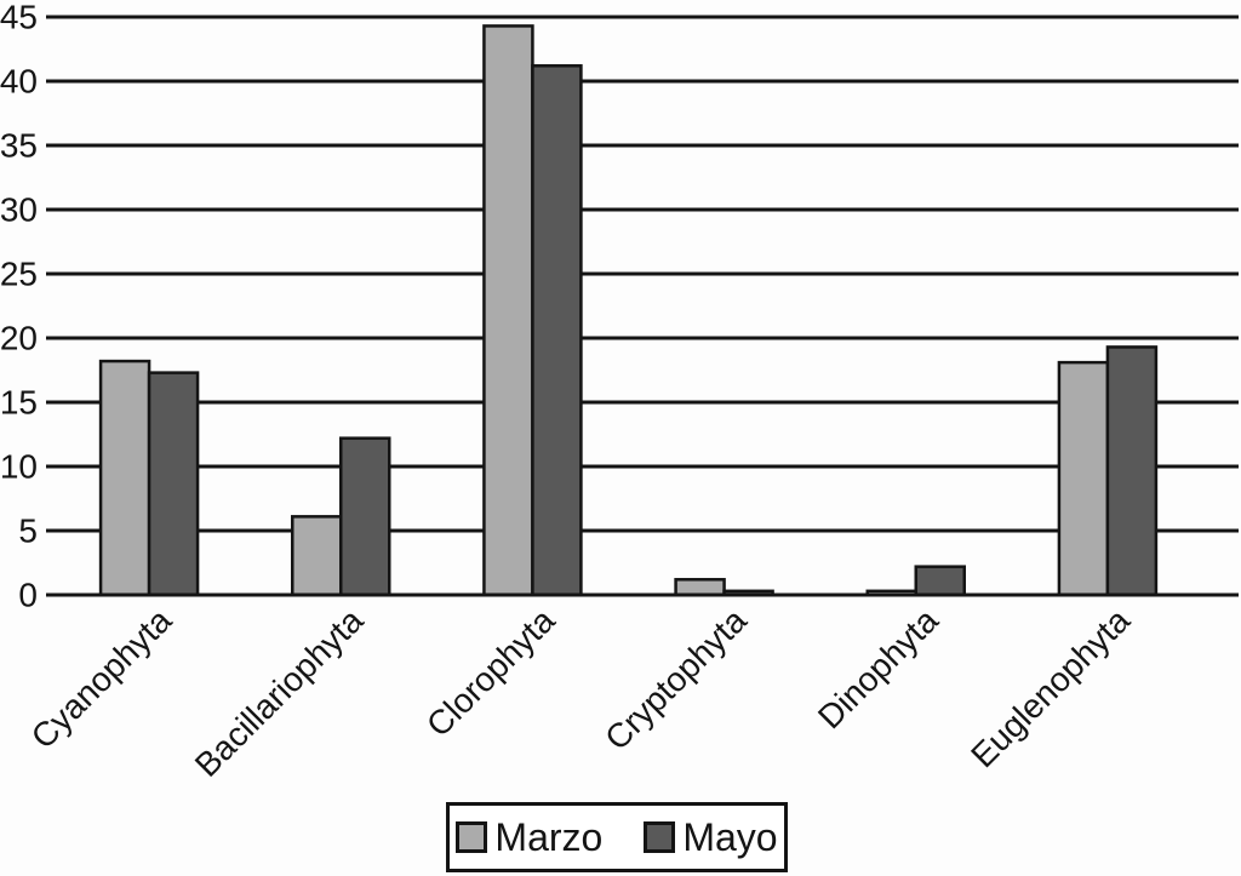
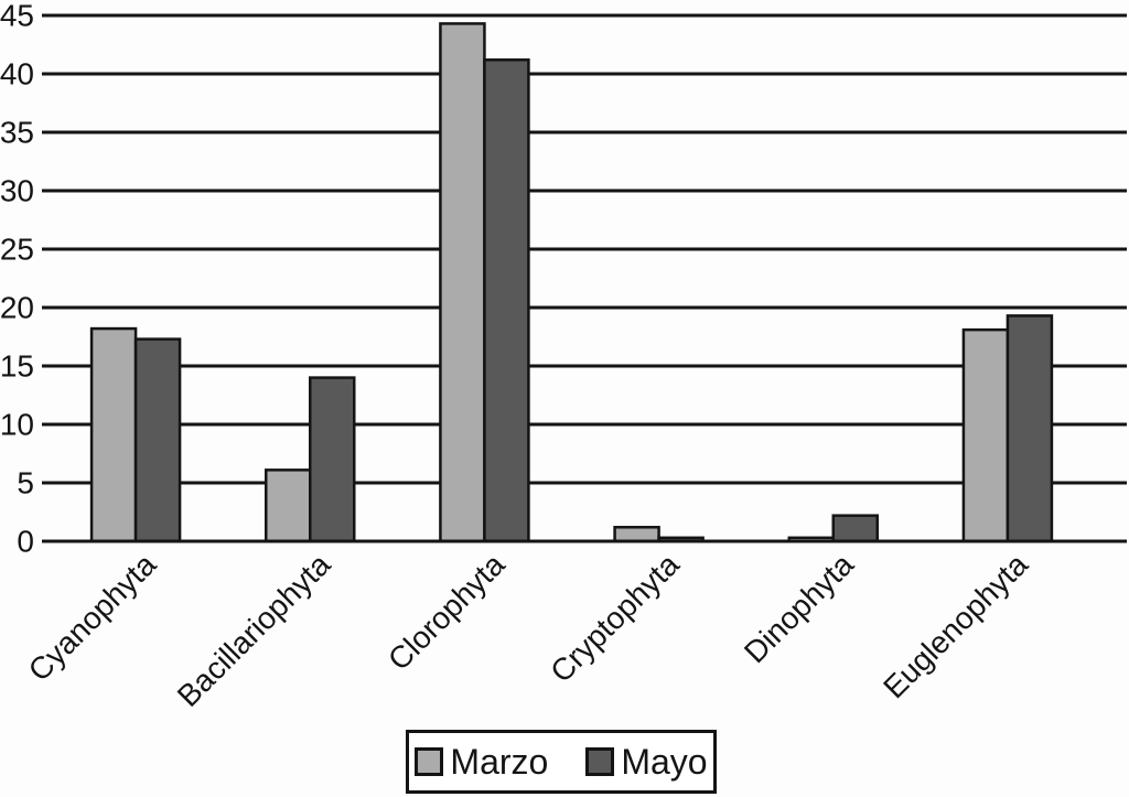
Mayo/Bacillariophyta: 12.2 -> 14.0
